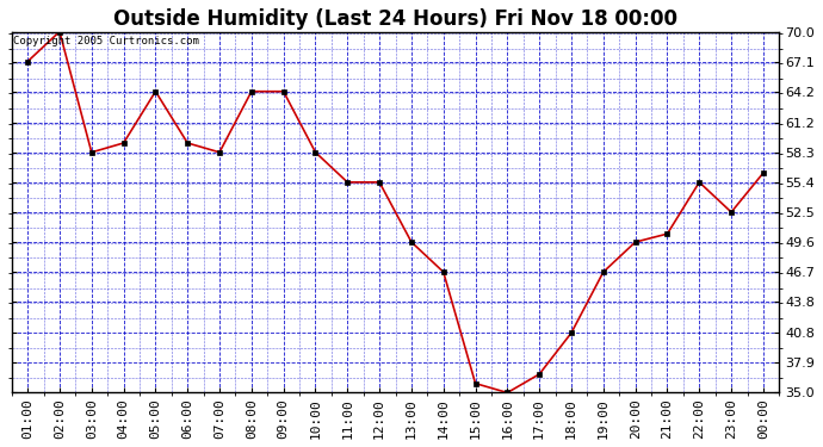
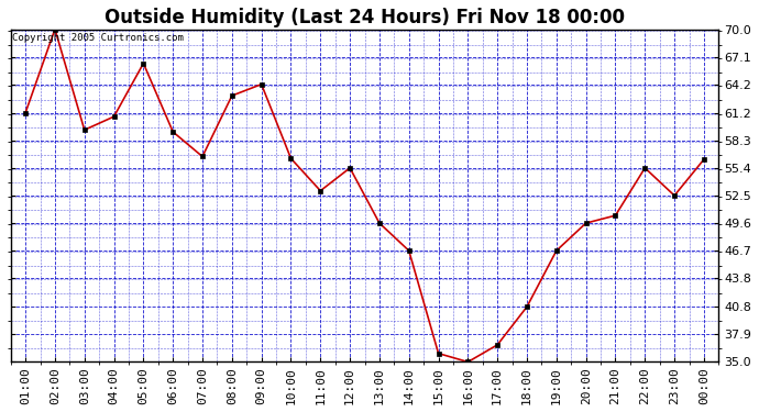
01:00: 67.1 -> 61.2
03:00: 58.3 -> 59.4
04:00: 59.2 -> 60.8
05:00: 64.2 -> 66.4
07:00: 58.3 -> 56.6
08:00: 64.2 -> 63.0
10:00: 58.3 -> 56.4
11:00: 55.4 -> 53.0
